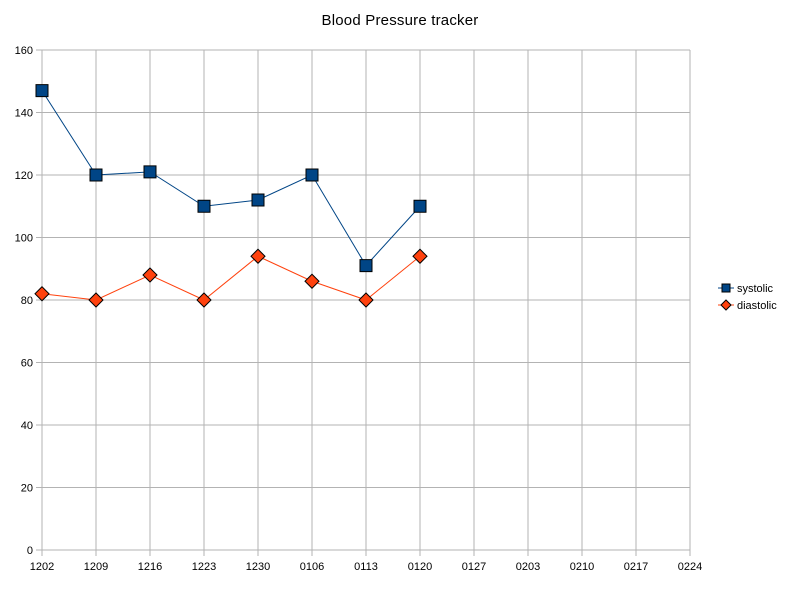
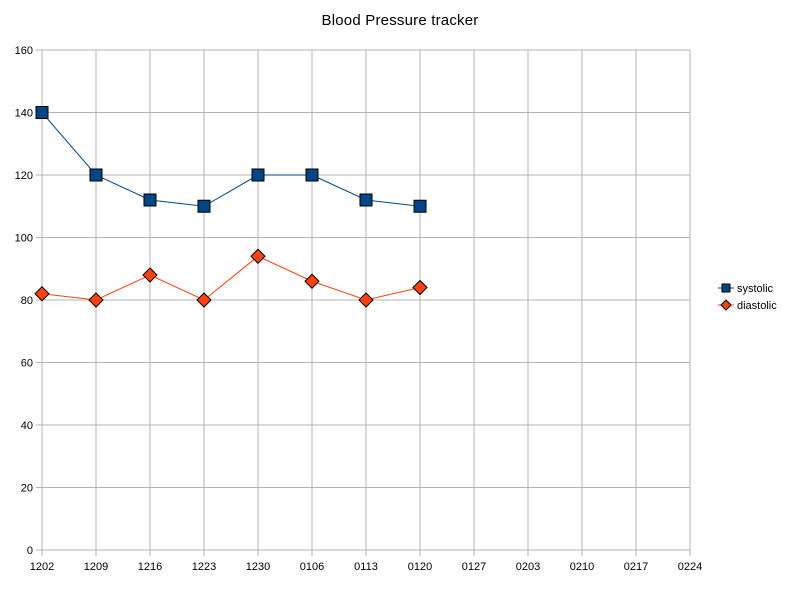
systolic/1202: 147 -> 140
systolic/1216: 121 -> 112
systolic/1230: 112 -> 120
systolic/0113: 91 -> 112
diastolic/0120: 94 -> 84
